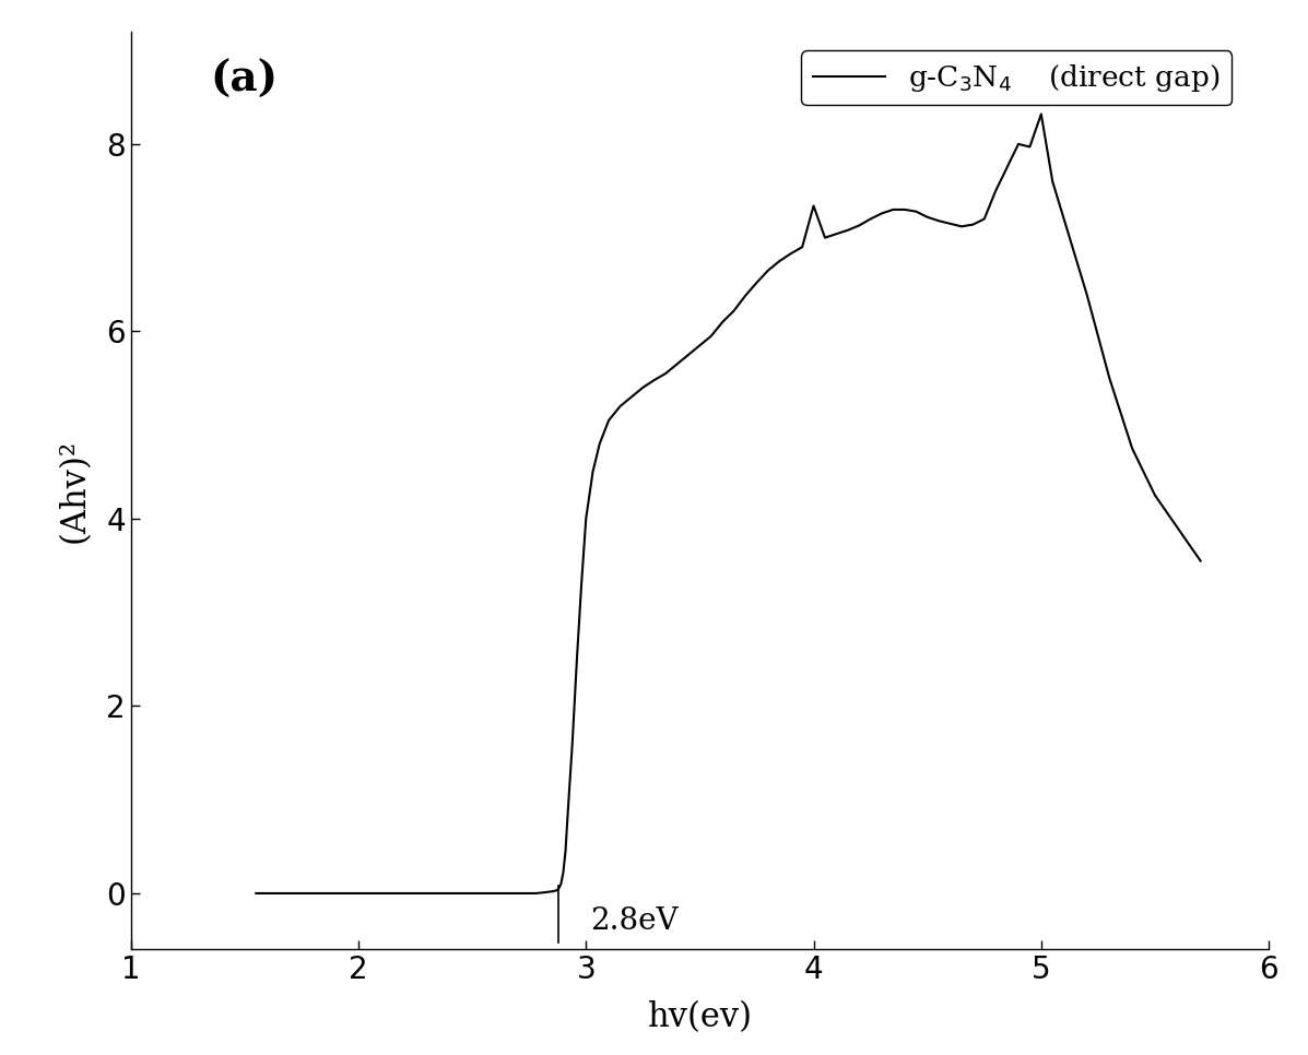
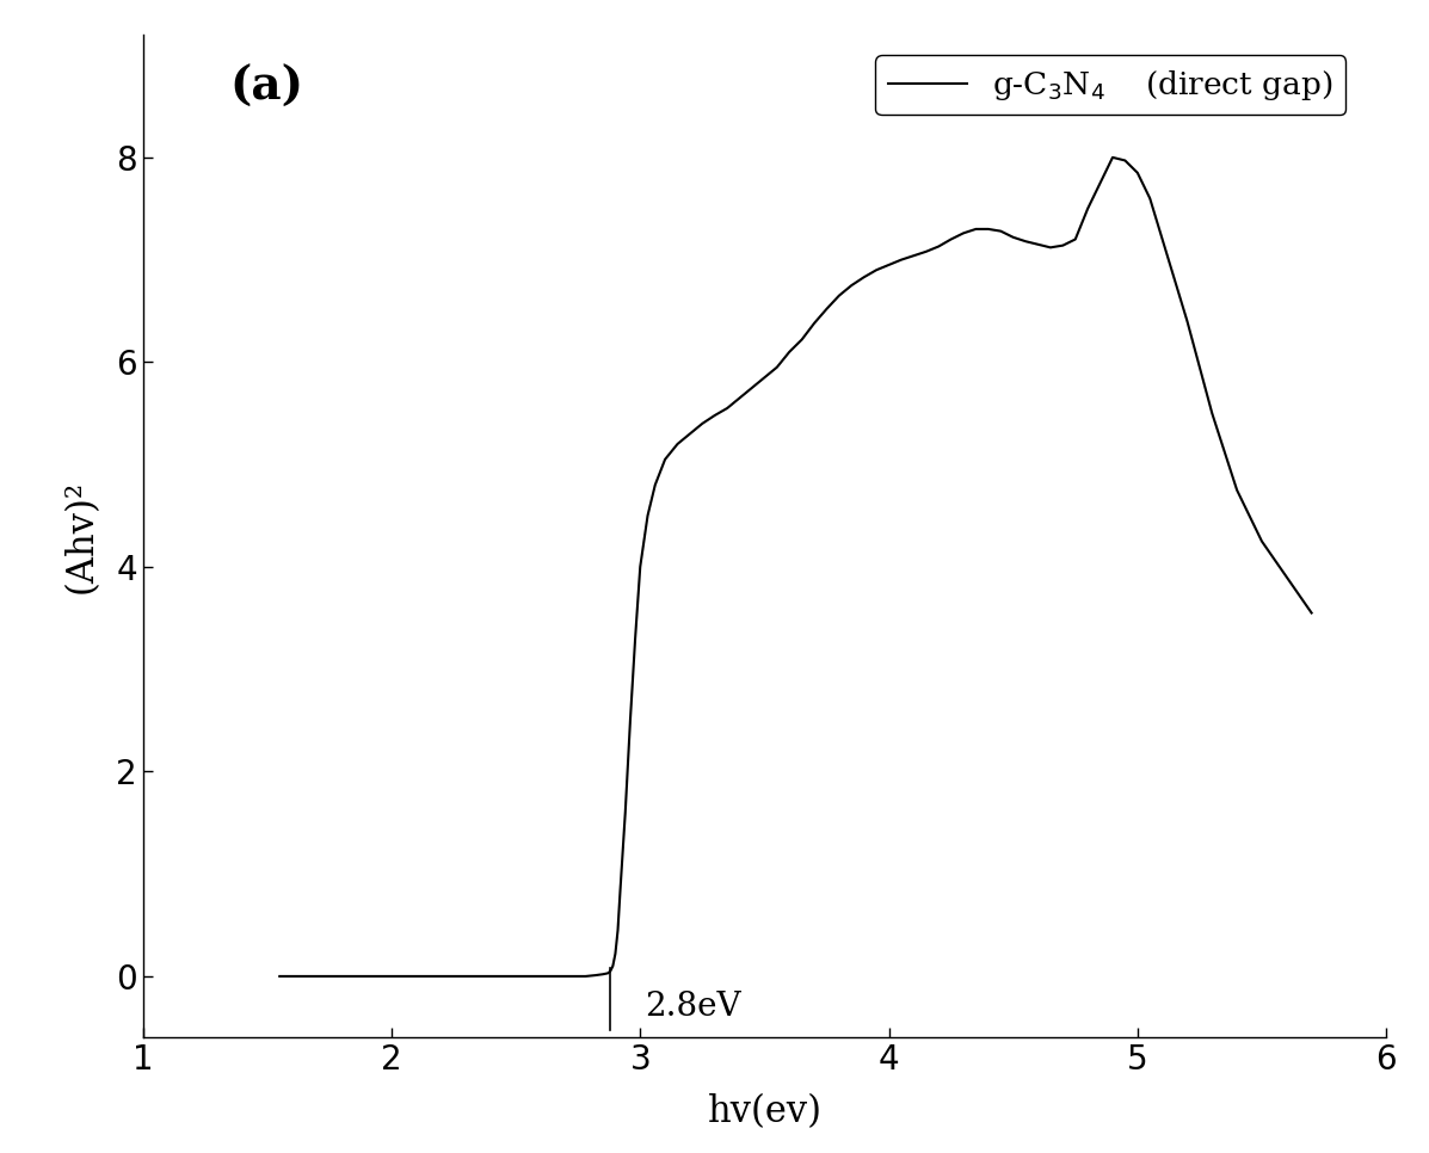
4: 7.34 -> 6.95
5: 8.32 -> 7.85
